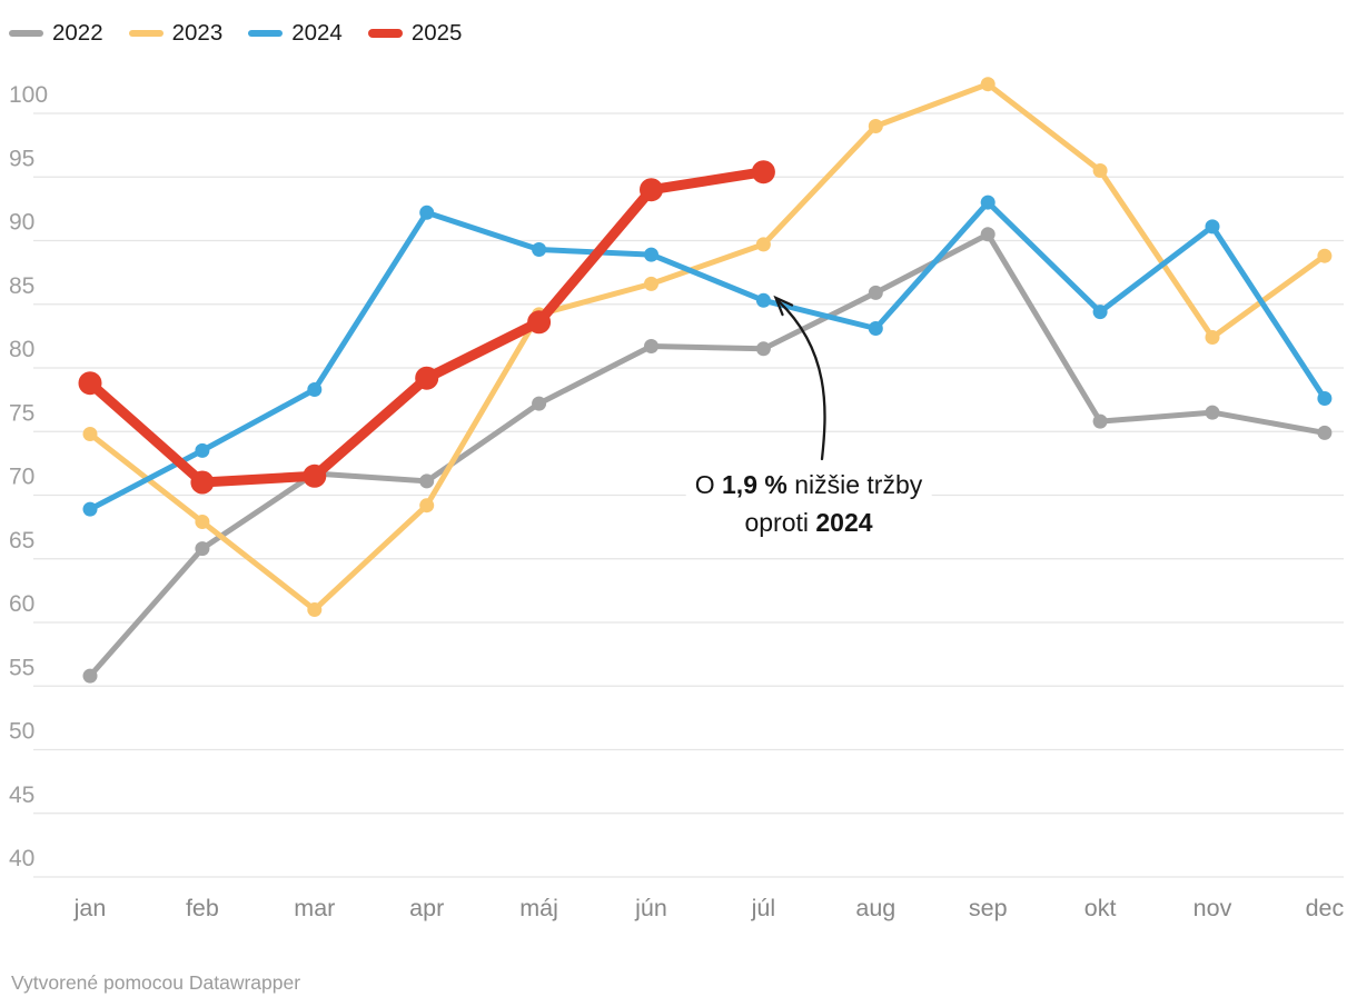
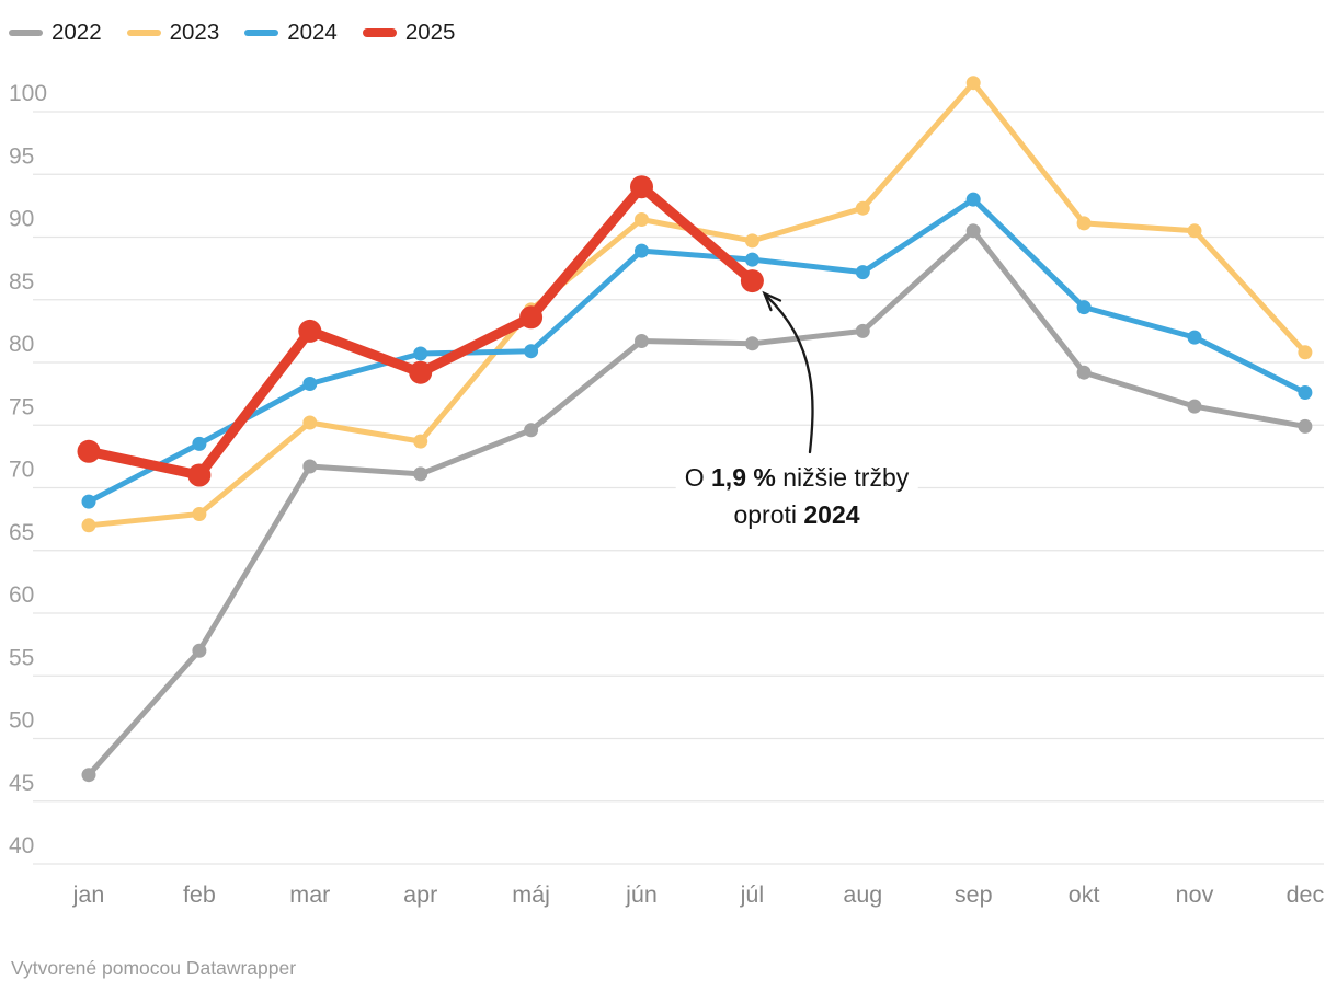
2022/jan: 55.8 -> 47.1
2023/jan: 74.8 -> 67.0
2025/jan: 78.8 -> 72.9
2022/feb: 65.8 -> 57.0
2023/mar: 61.0 -> 75.2
2025/mar: 71.5 -> 82.5
2023/apr: 69.2 -> 73.7
2024/apr: 92.2 -> 80.7
2022/máj: 77.2 -> 74.6
2024/máj: 89.3 -> 80.9
2023/jún: 86.6 -> 91.4
2024/júl: 85.3 -> 88.2
2025/júl: 95.4 -> 86.5
2022/aug: 85.9 -> 82.5
2023/aug: 99.0 -> 92.3
2024/aug: 83.1 -> 87.2
2022/okt: 75.8 -> 79.2
2023/okt: 95.5 -> 91.1
2023/nov: 82.4 -> 90.5
2024/nov: 91.1 -> 82.0
2023/dec: 88.8 -> 80.8
